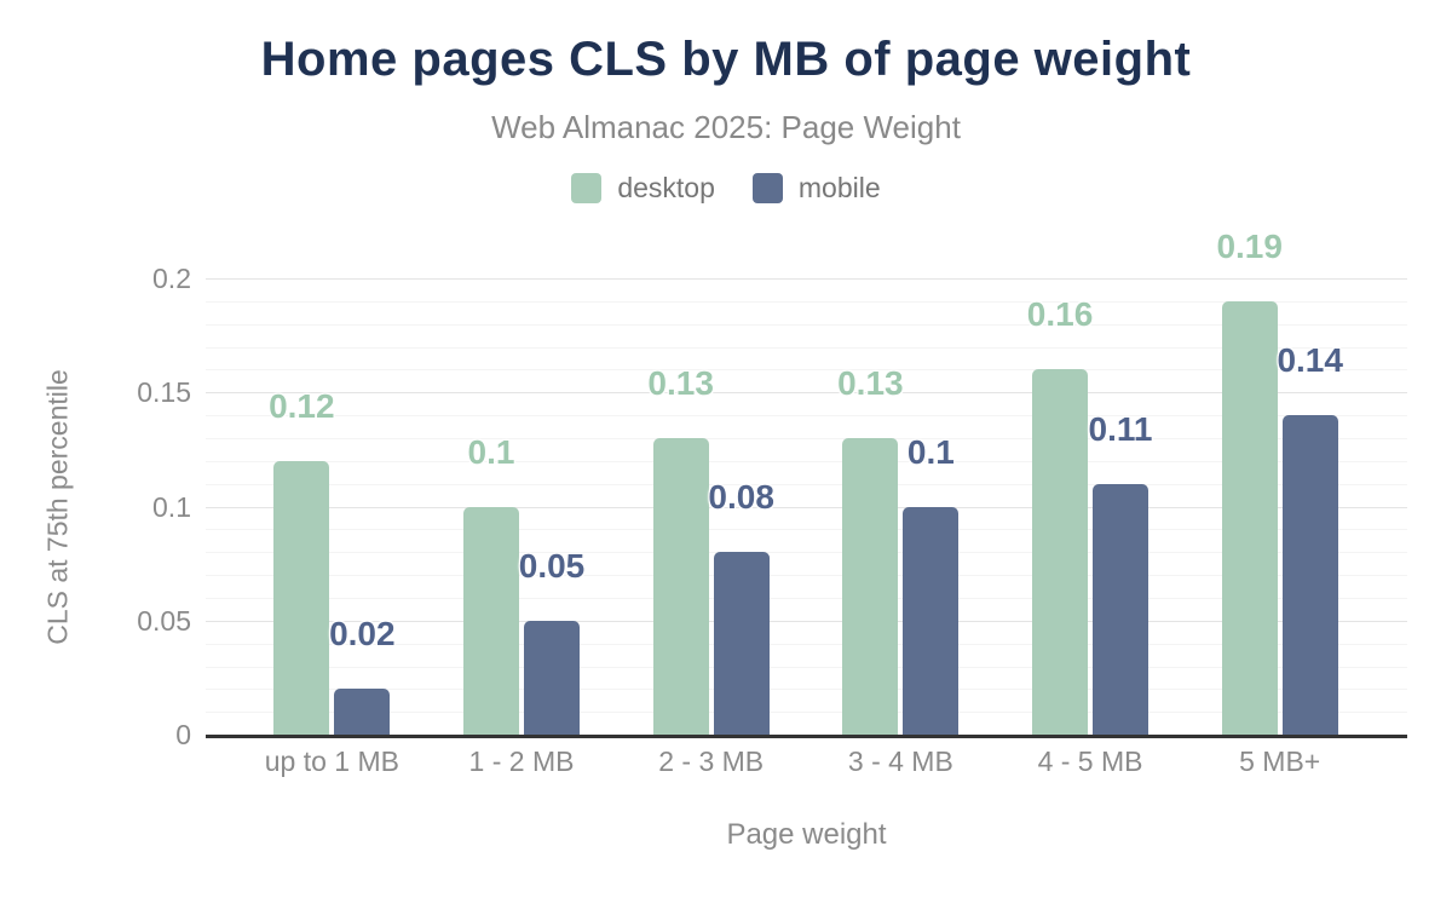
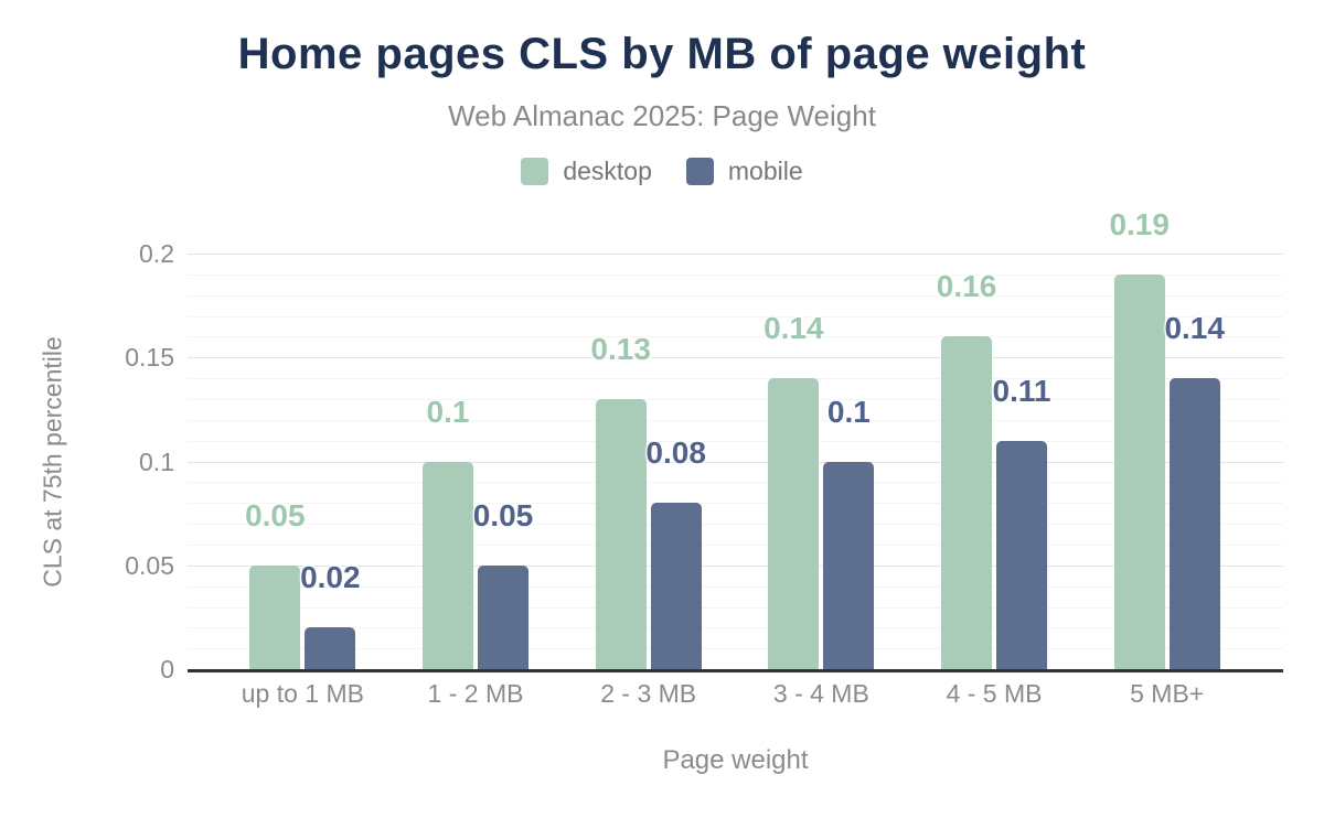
desktop/up to 1 MB: 0.12 -> 0.05
desktop/3 - 4 MB: 0.13 -> 0.14
